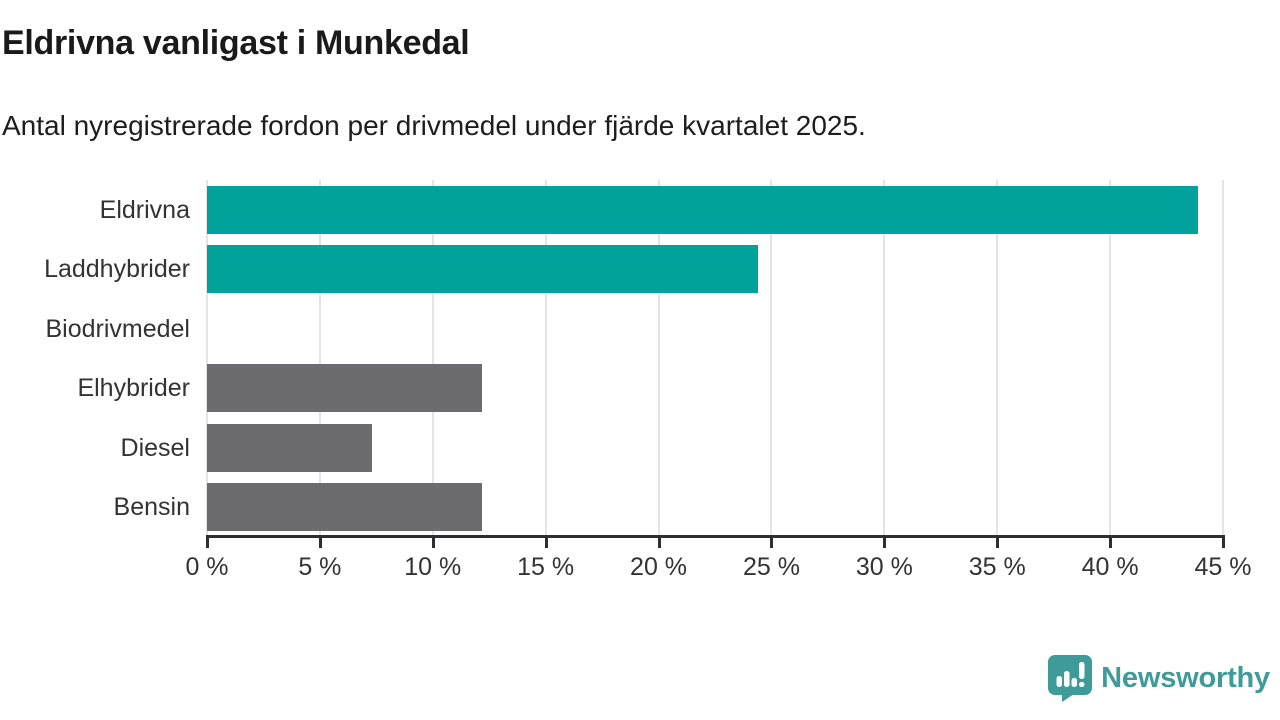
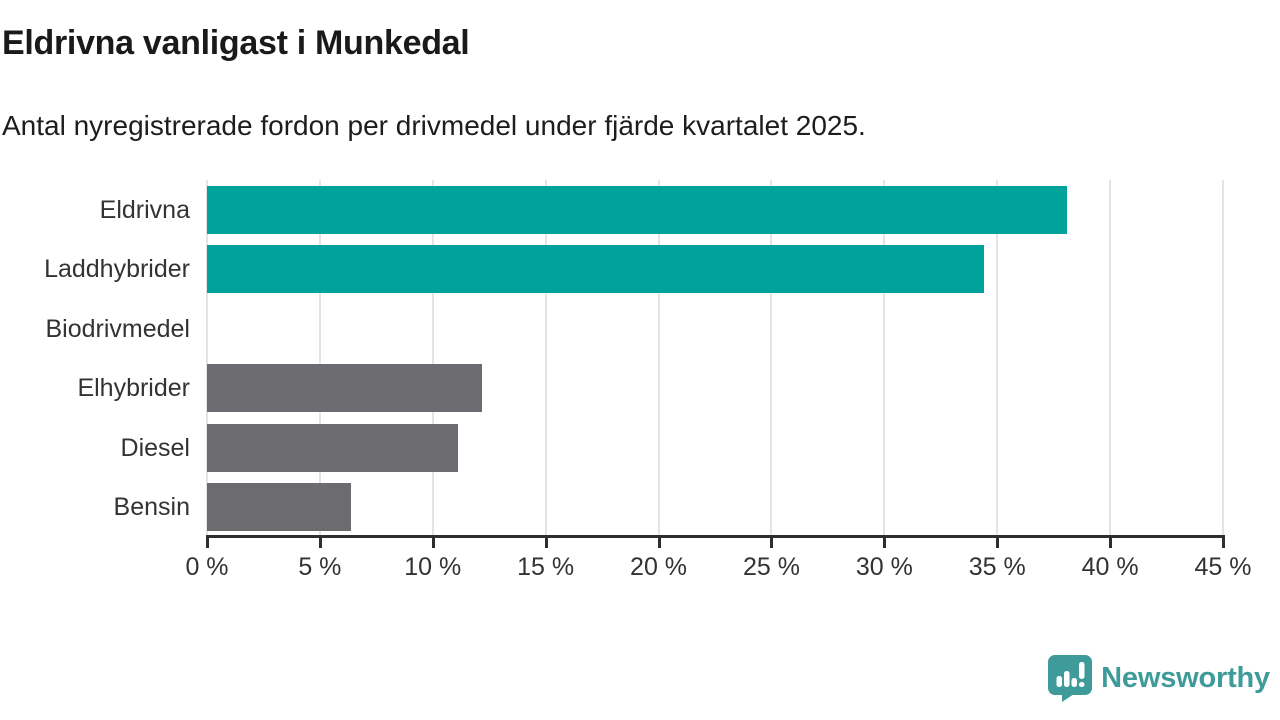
Eldrivna: 43.9% -> 38.1%
Laddhybrider: 24.4% -> 34.4%
Diesel: 7.3% -> 11.1%
Bensin: 12.2% -> 6.4%
